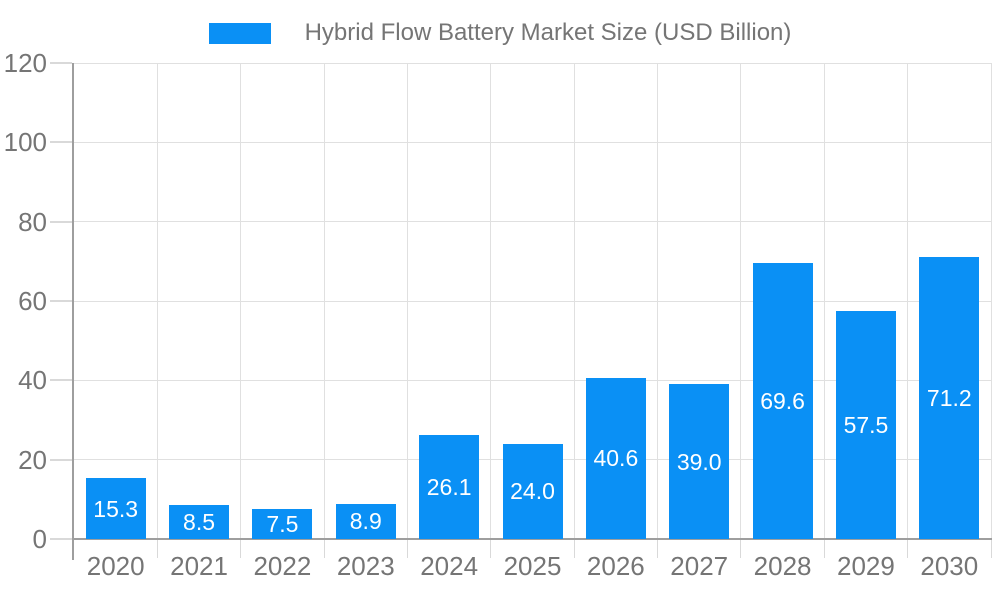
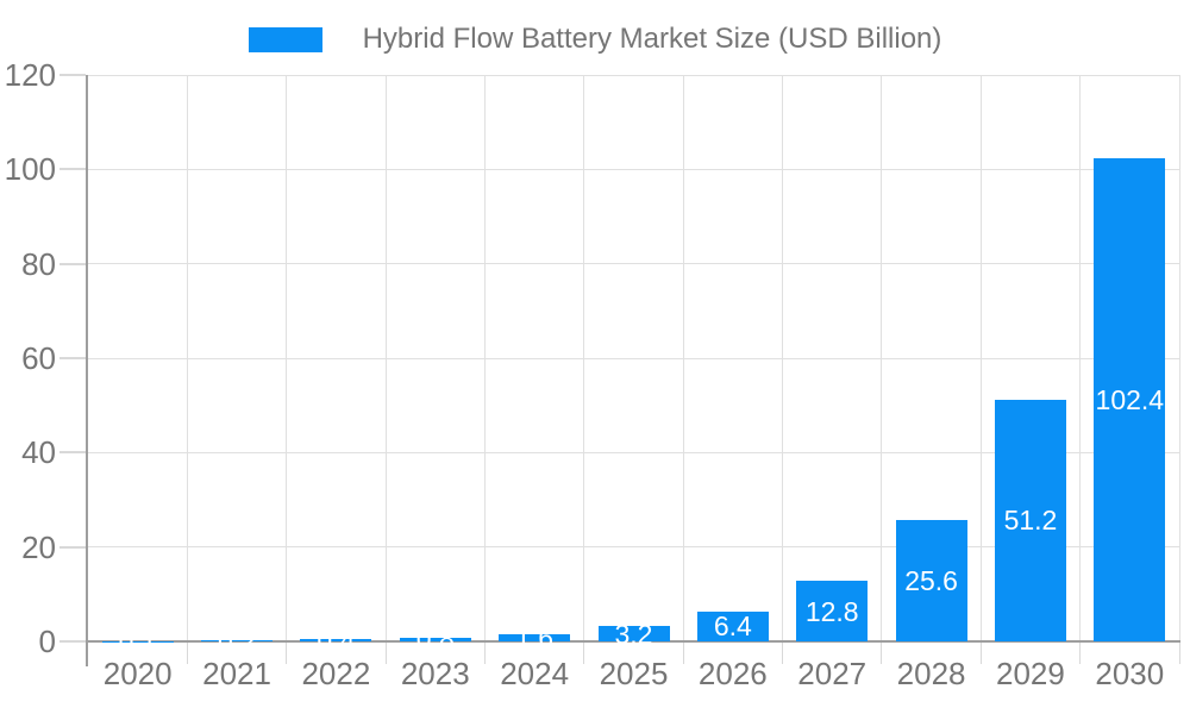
2020: 15.3 -> 0.1
2021: 8.5 -> 0.2
2022: 7.5 -> 0.4
2023: 8.9 -> 0.8
2024: 26.1 -> 1.6
2025: 24.0 -> 3.2
2026: 40.6 -> 6.4
2027: 39.0 -> 12.8
2028: 69.6 -> 25.6
2029: 57.5 -> 51.2
2030: 71.2 -> 102.4
